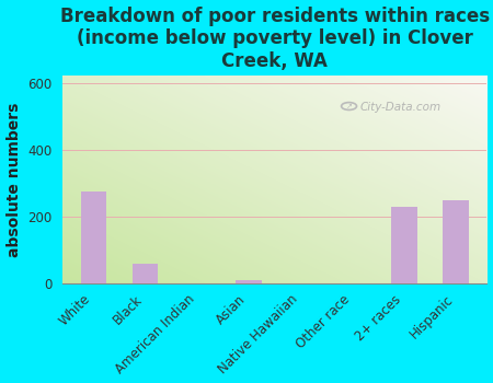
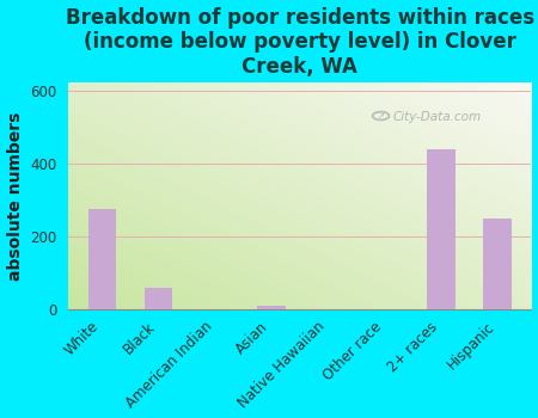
2+ races: 230 -> 440
